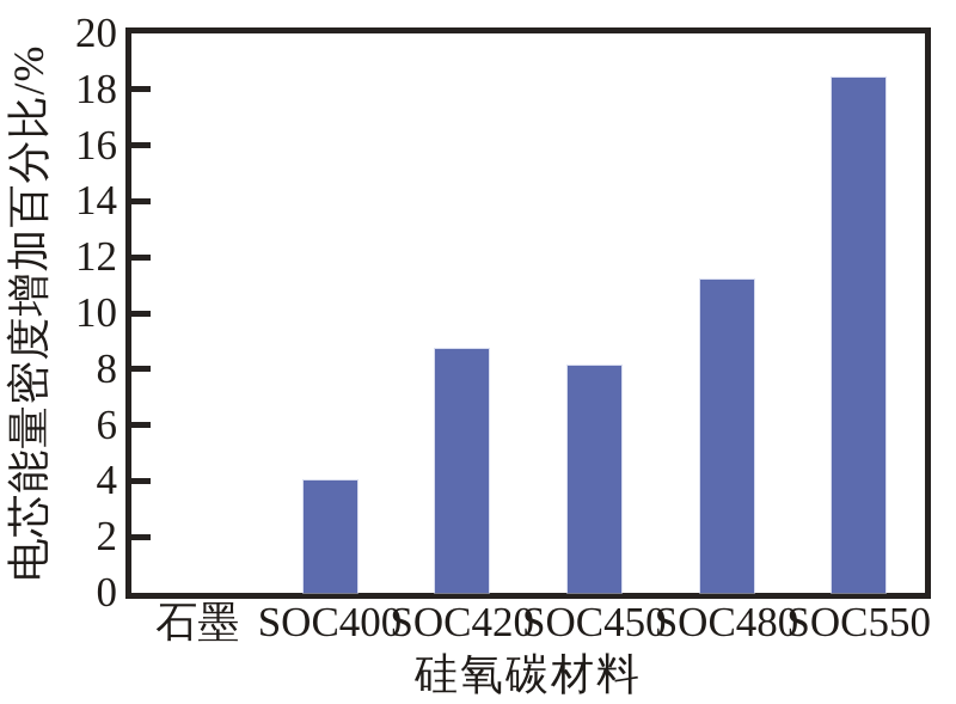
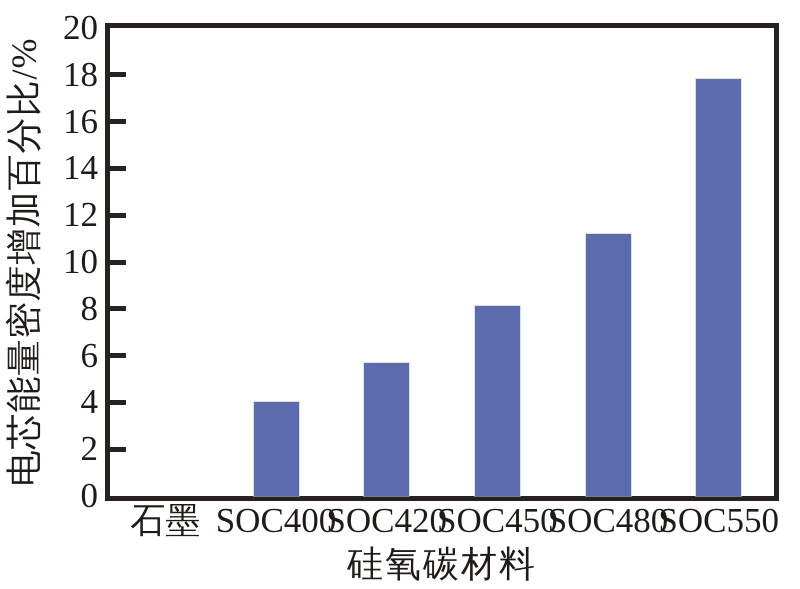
SOC420: 8.7 -> 5.7
SOC550: 18.4 -> 17.8
